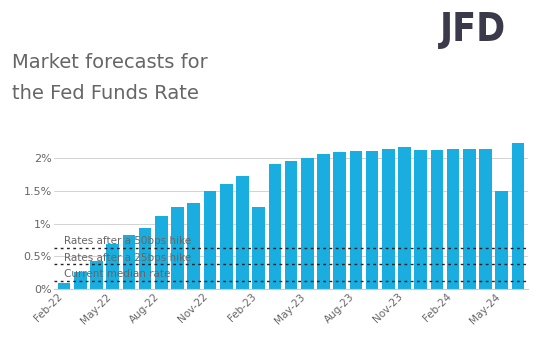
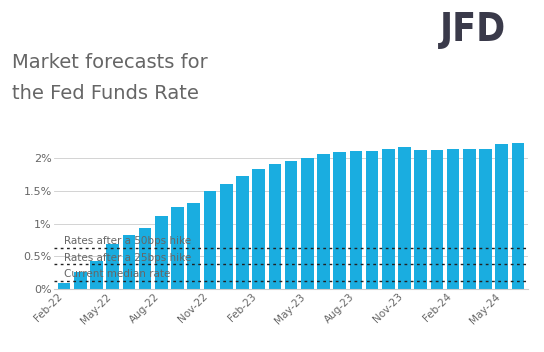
Feb-23: 1.26% -> 1.84%
May-24: 1.50% -> 2.22%
